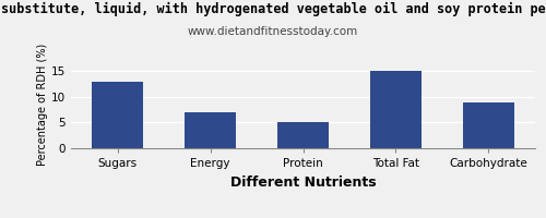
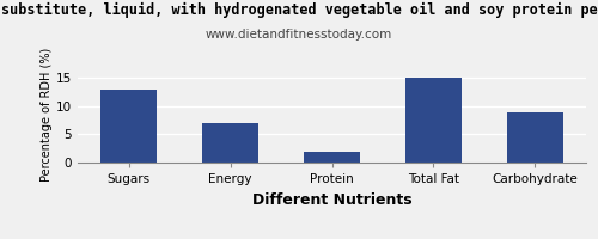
Protein: 5 -> 2
